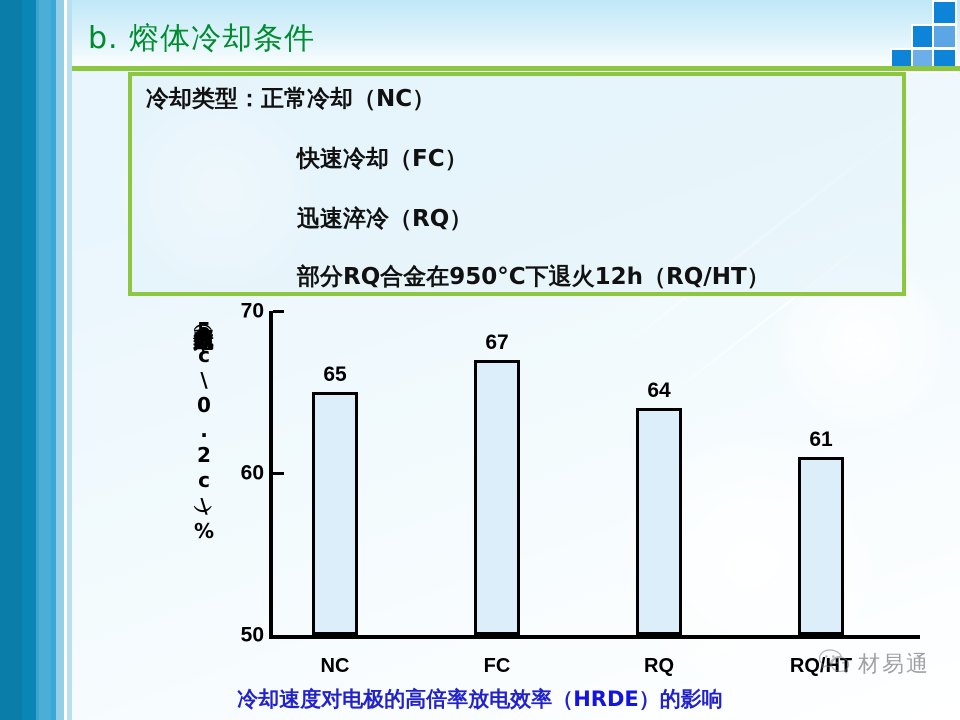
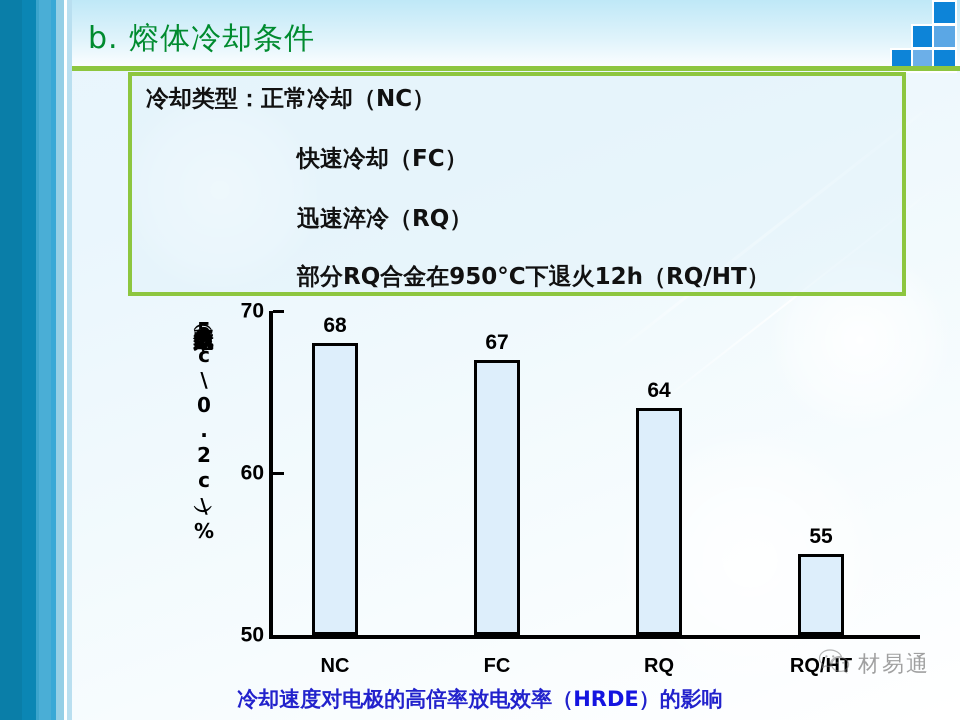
NC: 65 -> 68
RQ/HT: 61 -> 55
